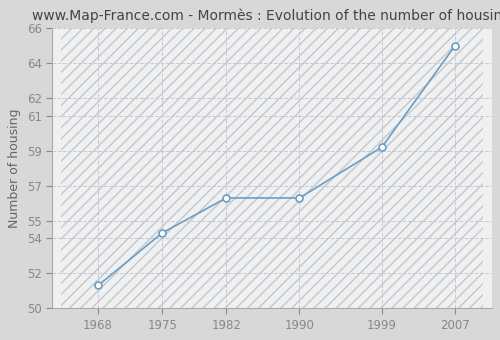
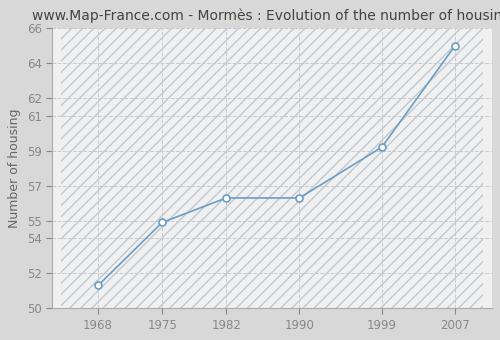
1975: 54.3 -> 54.9
